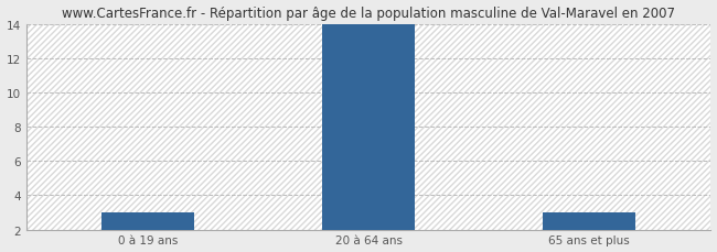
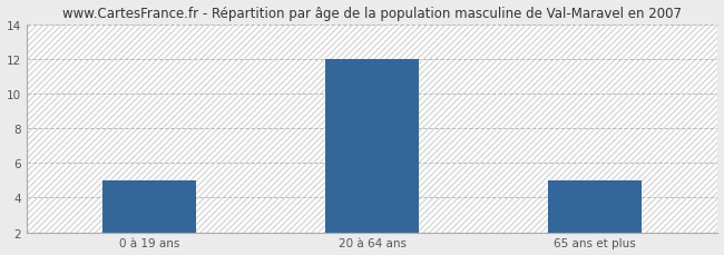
0 à 19 ans: 3 -> 5
20 à 64 ans: 14 -> 12
65 ans et plus: 3 -> 5
